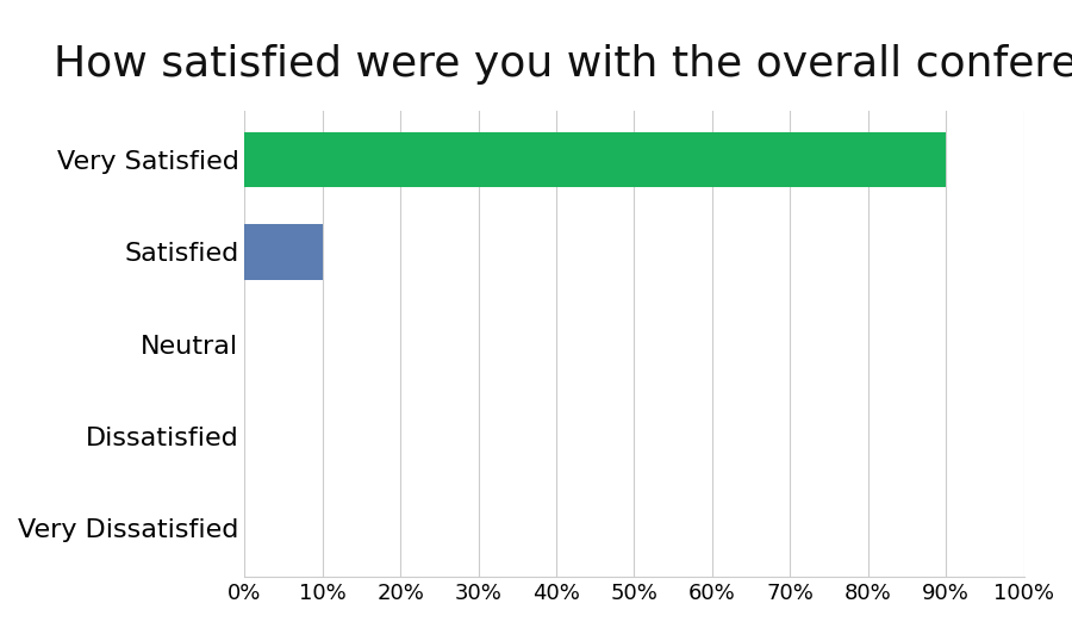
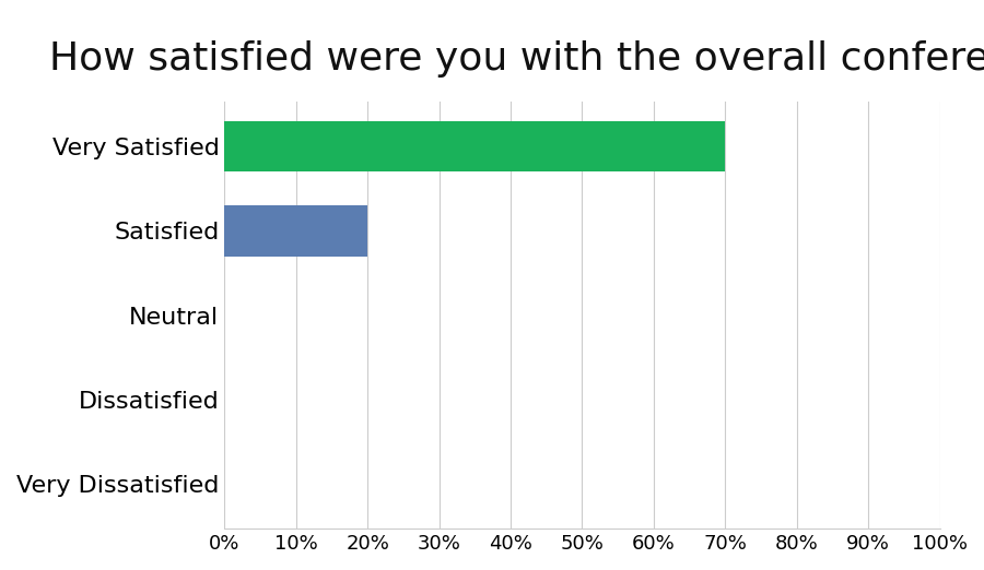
Very Satisfied: 90% -> 70%
Satisfied: 10% -> 20%
